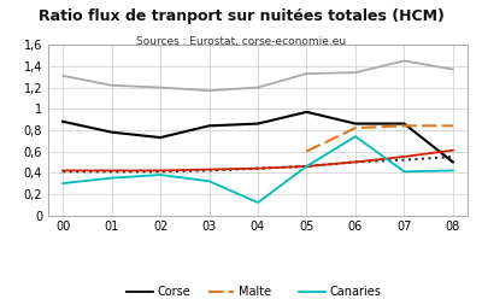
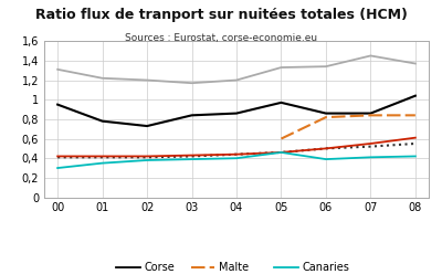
Corse/00: 0,88 -> 0,95
Canaries/03: 0,32 -> 0,39
Canaries/04: 0,12 -> 0,40
Canaries/06: 0,74 -> 0,39
Corse/08: 0,50 -> 1,04
